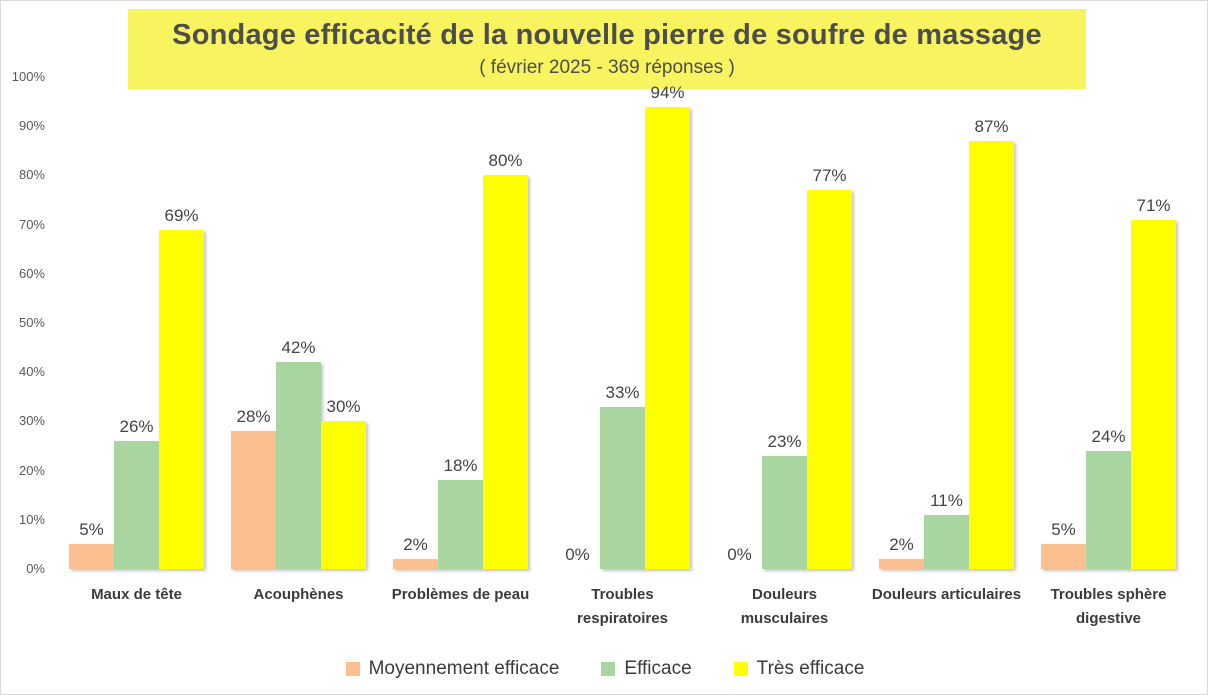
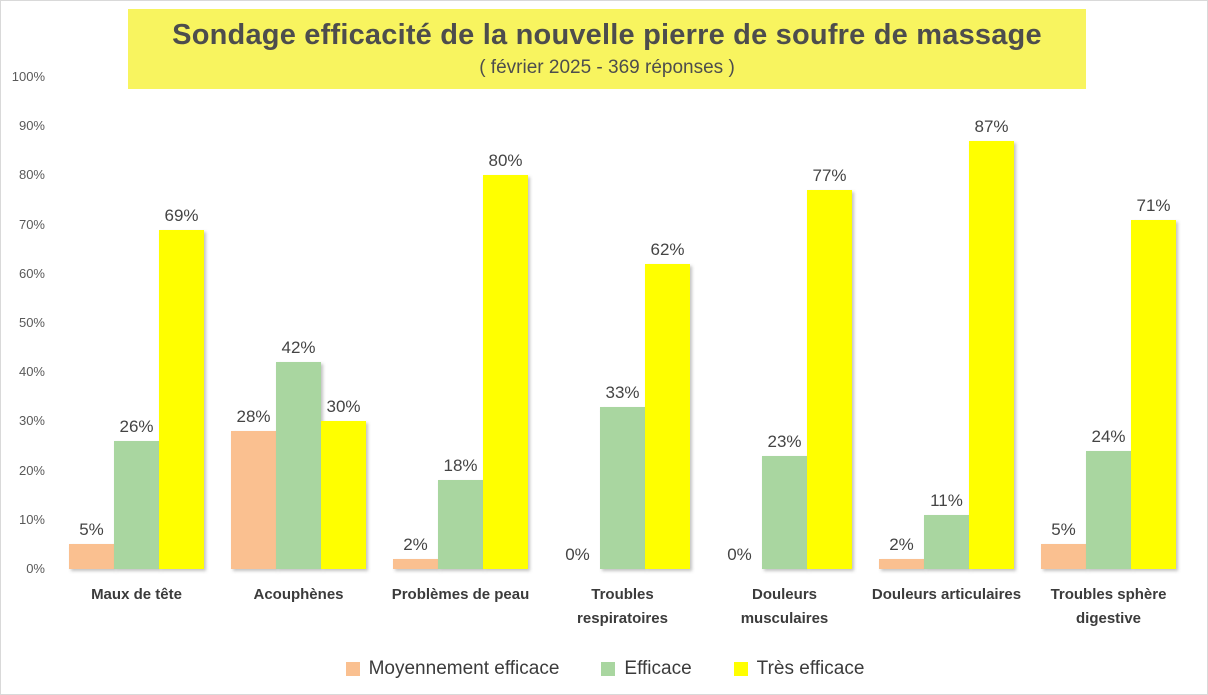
Très efficace/Troubles respiratoires: 94% -> 62%
